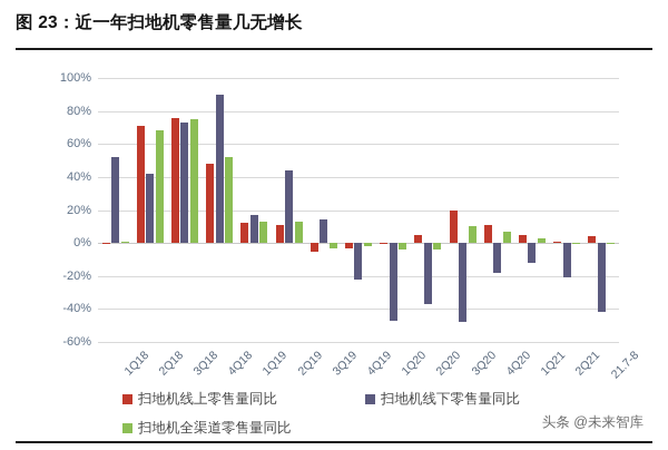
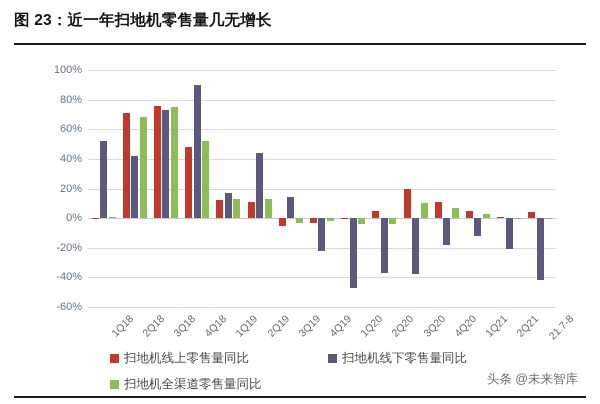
扫地机线下零售量同比/3Q20: -48% -> -38%
